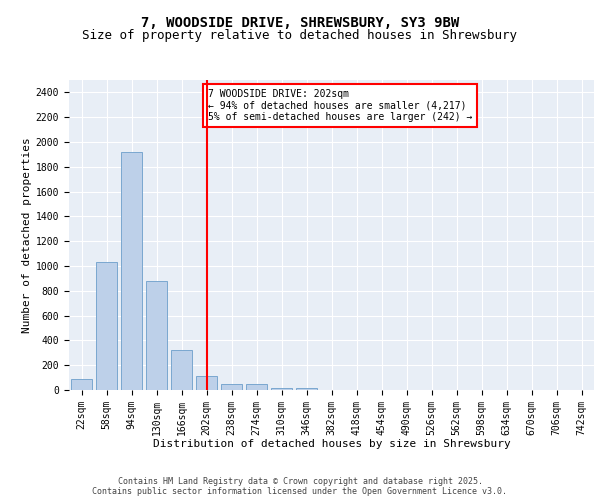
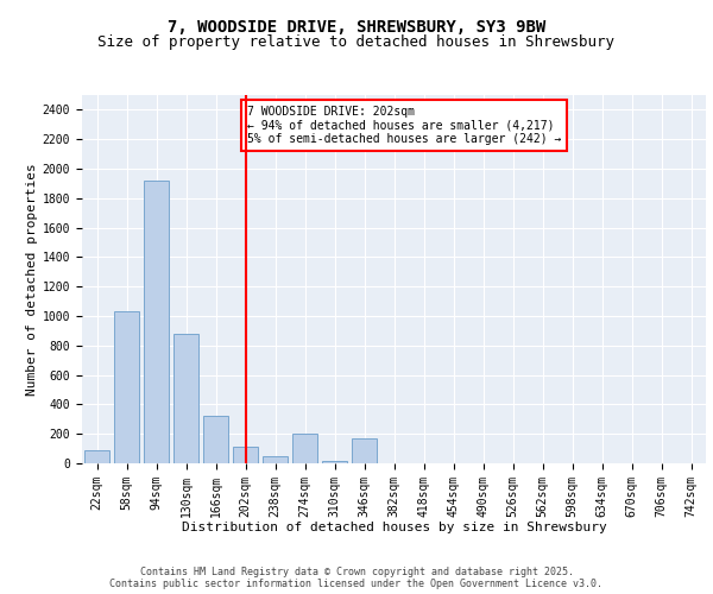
274sqm: 40 -> 200
346sqm: 20 -> 170
